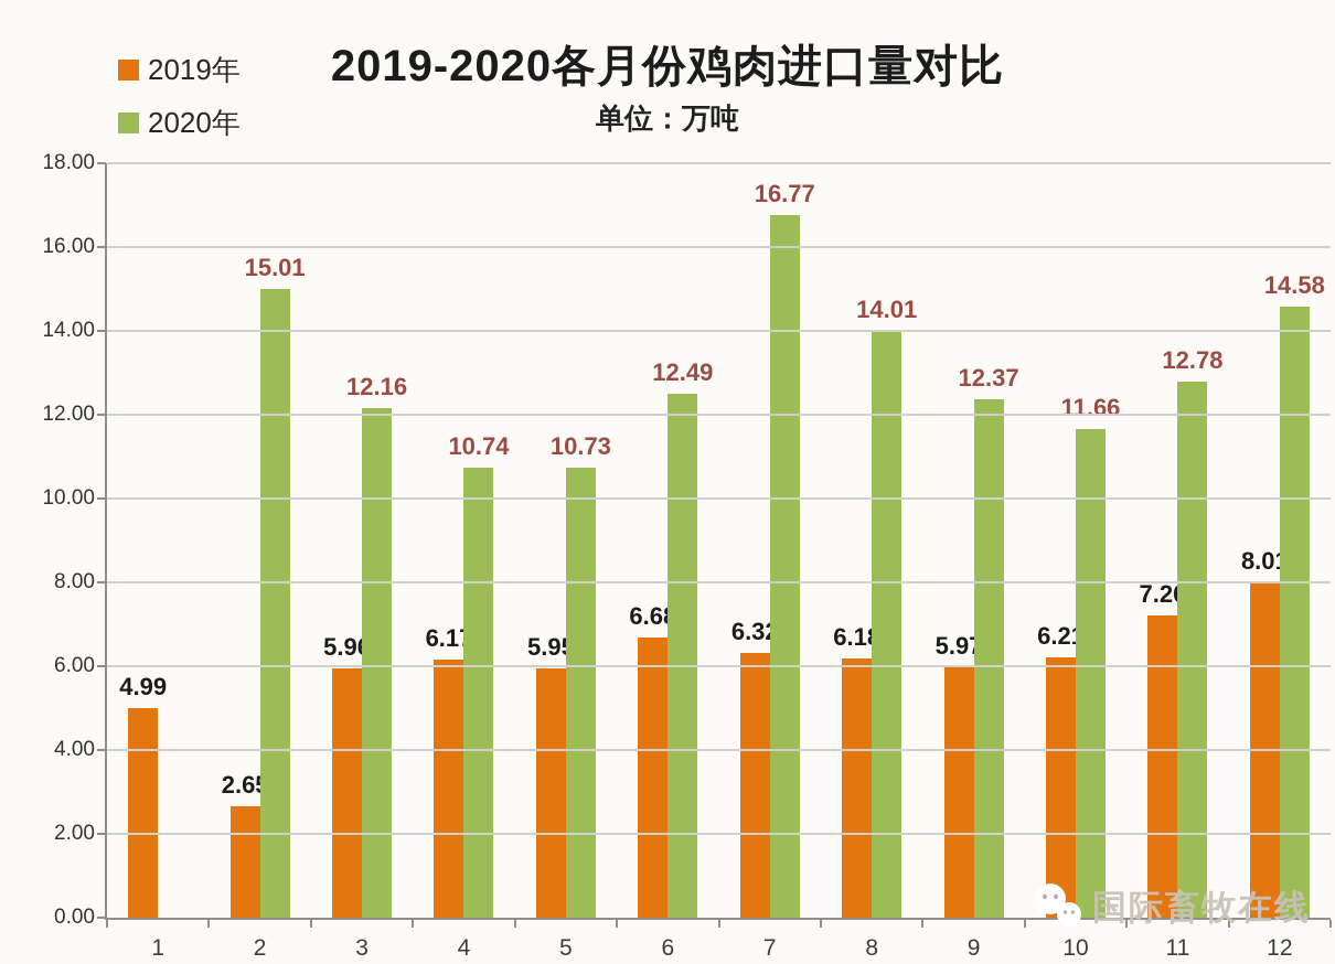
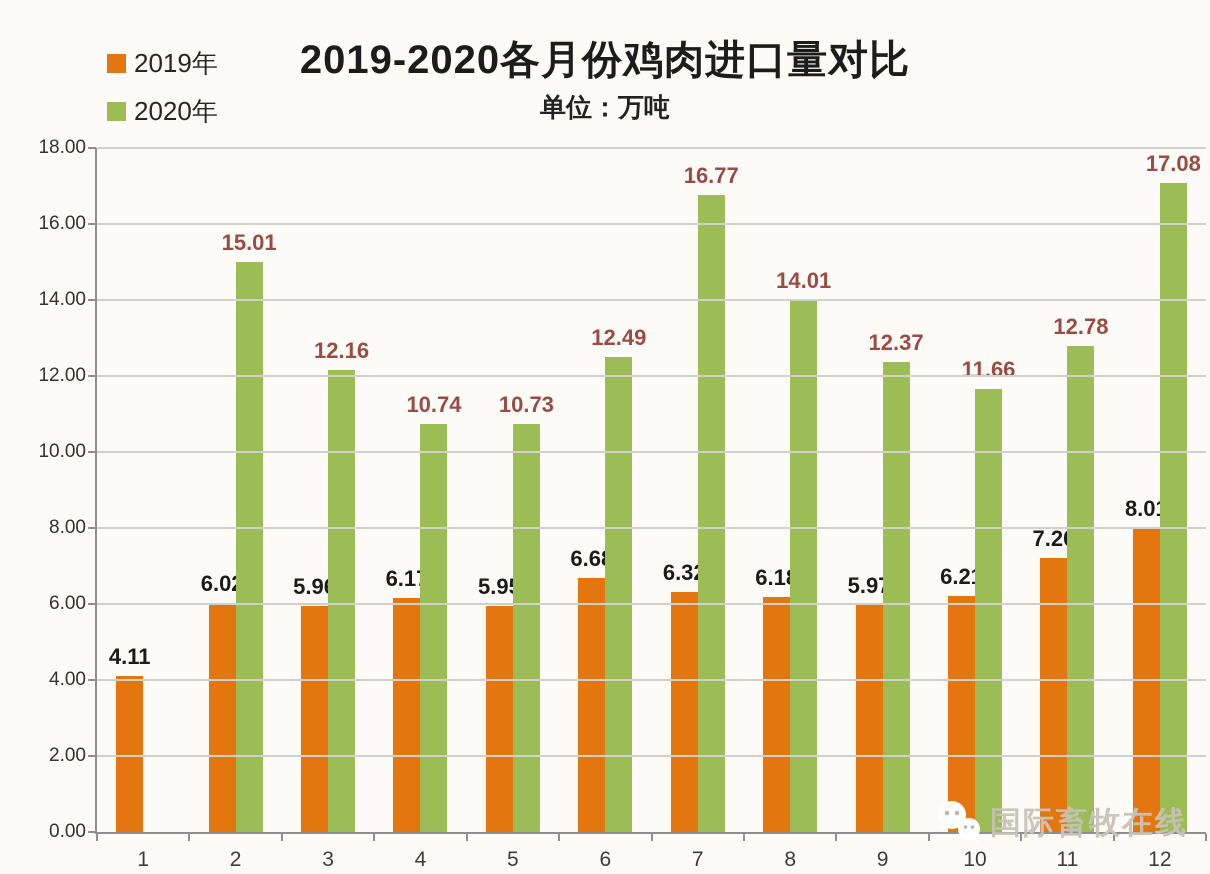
2019年/1: 4.99 -> 4.11
2019年/2: 2.65 -> 6.02
2020年/12: 14.58 -> 17.08
